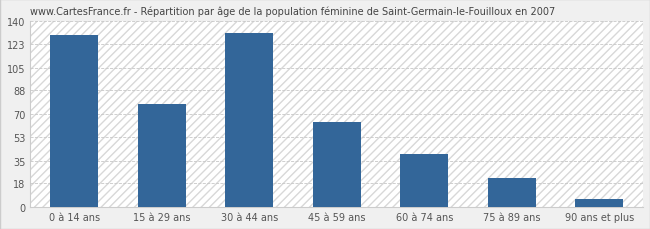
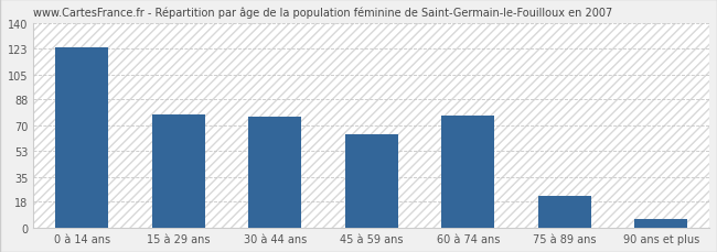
0 à 14 ans: 130 -> 124
30 à 44 ans: 131 -> 76
60 à 74 ans: 40 -> 77
